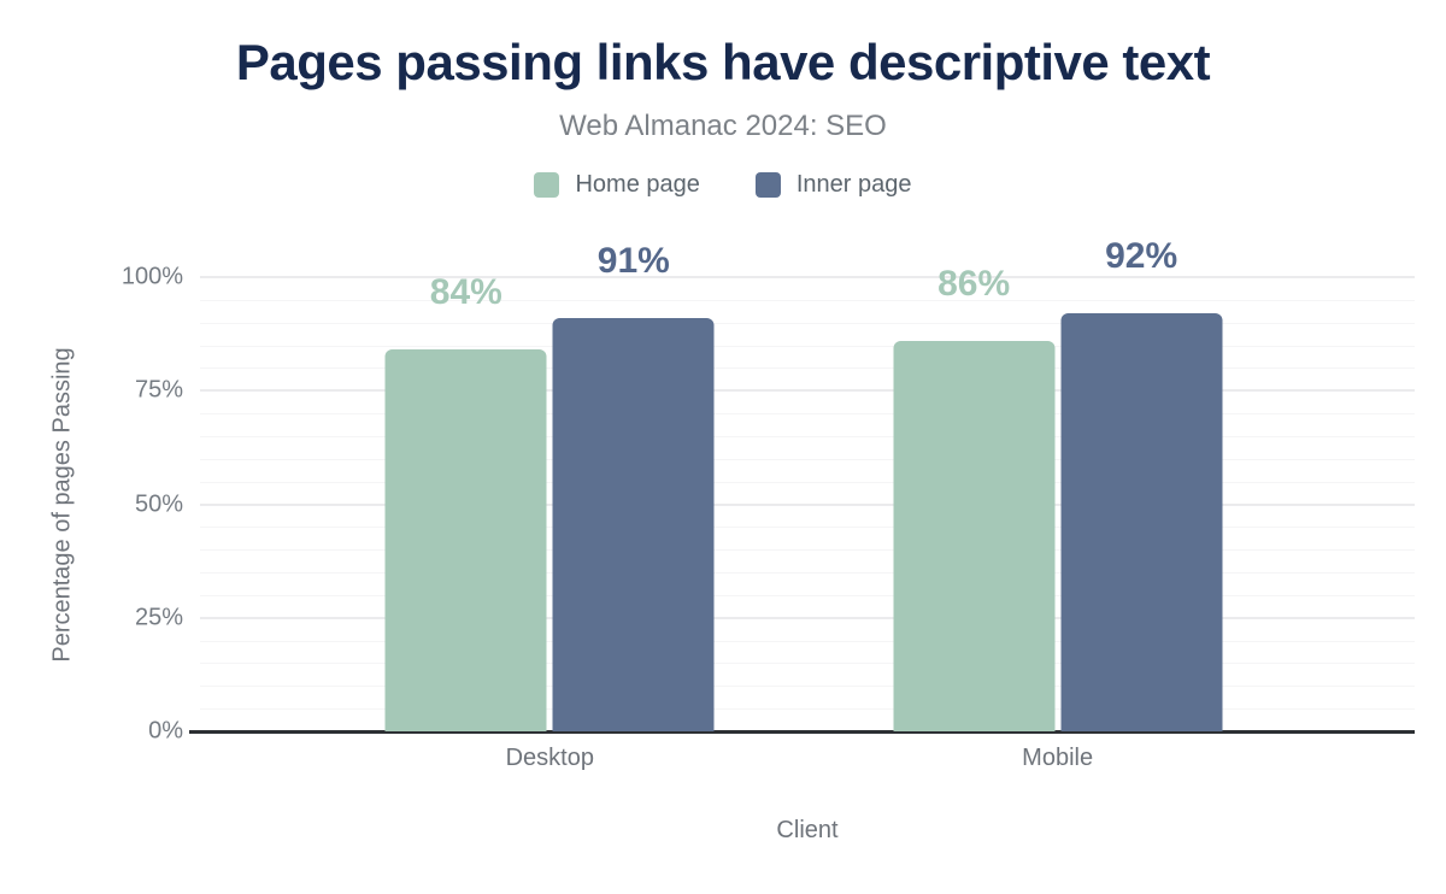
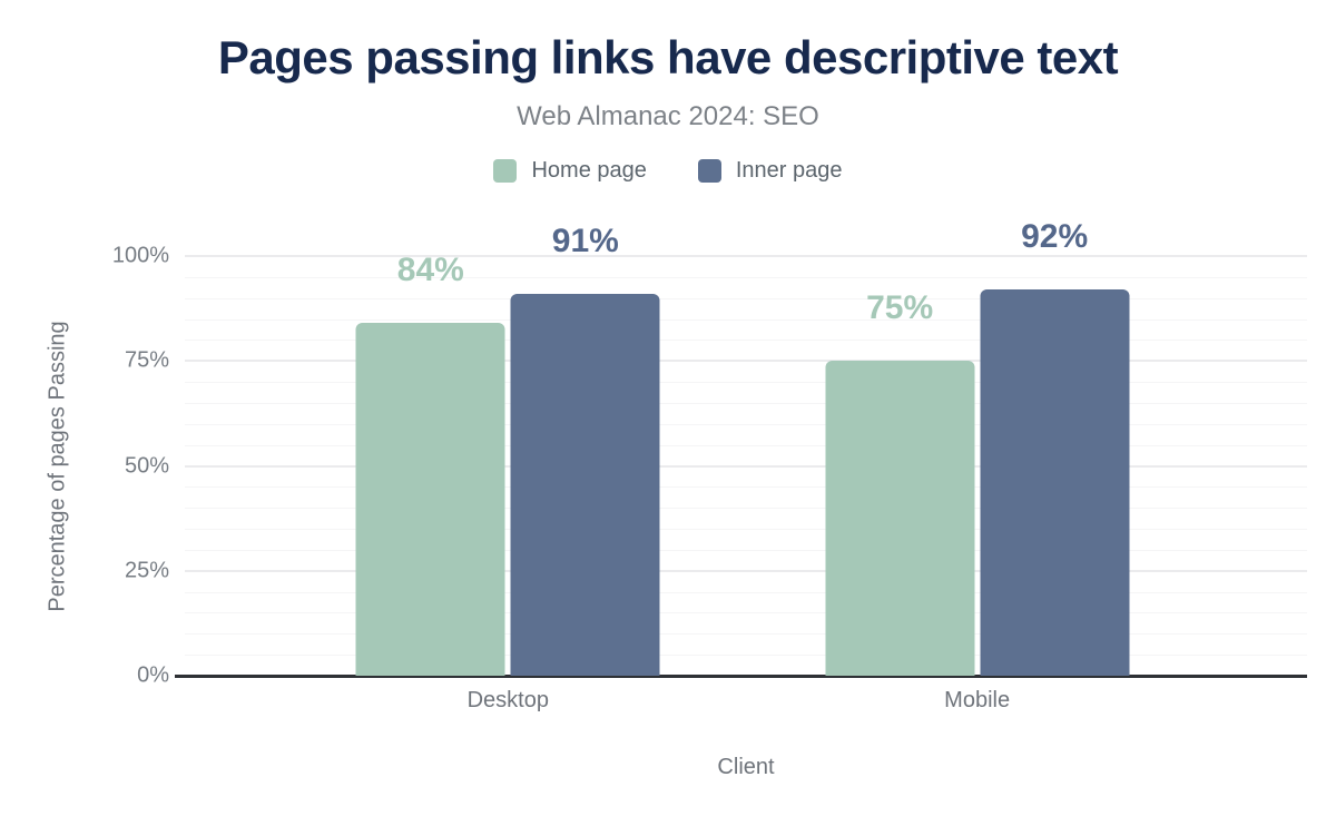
Home page/Mobile: 86% -> 75%
